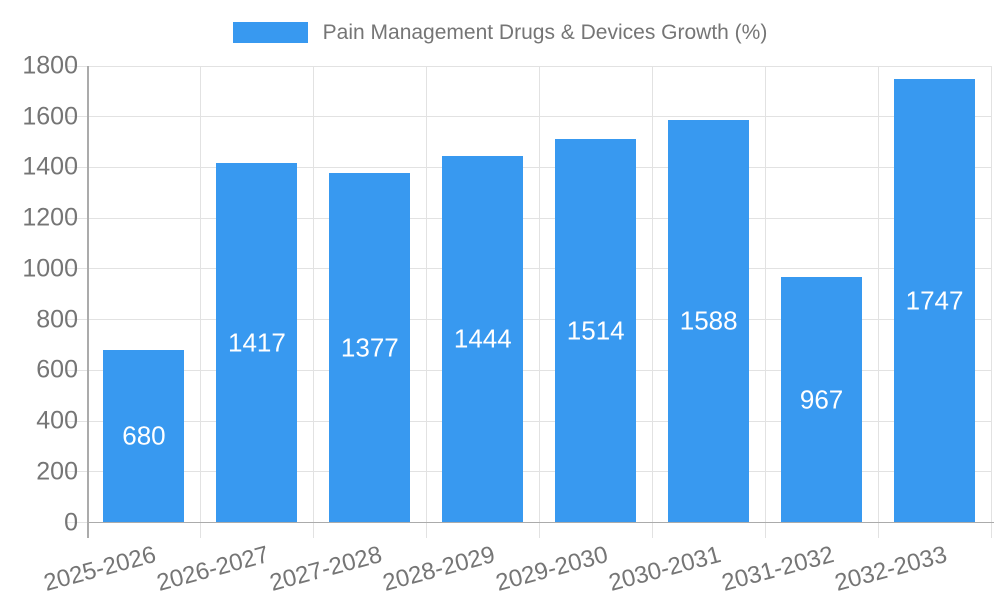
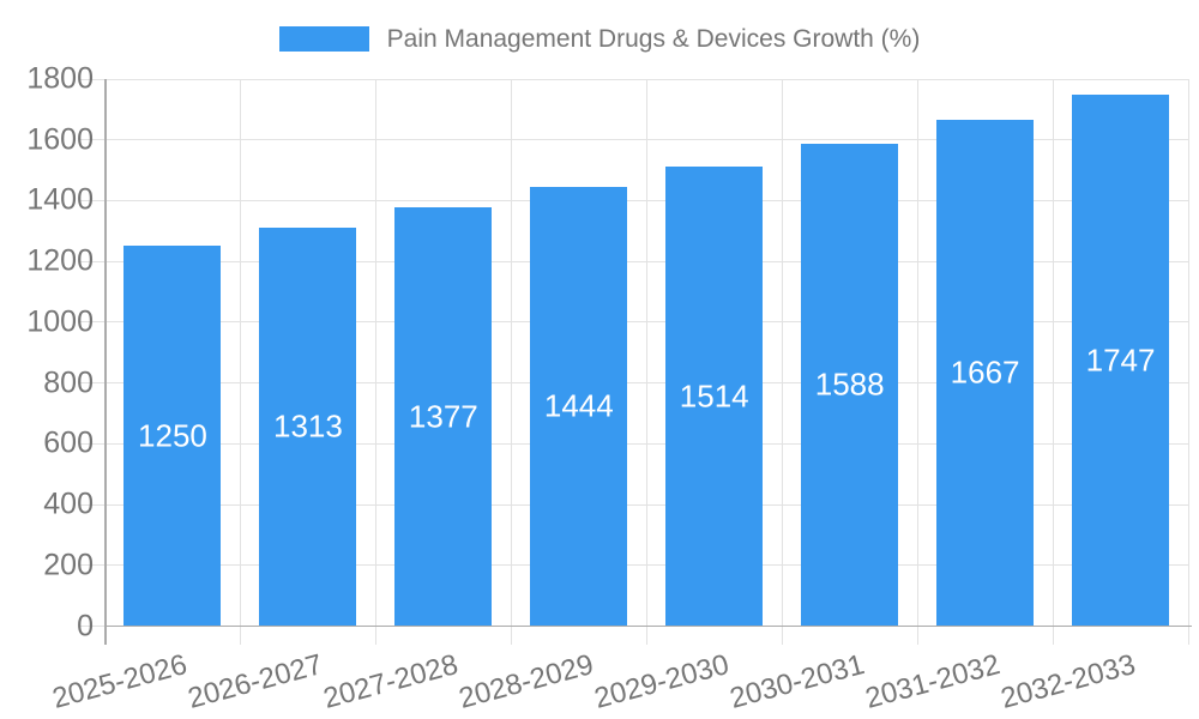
2025-2026: 680 -> 1250
2026-2027: 1417 -> 1313
2031-2032: 967 -> 1667
